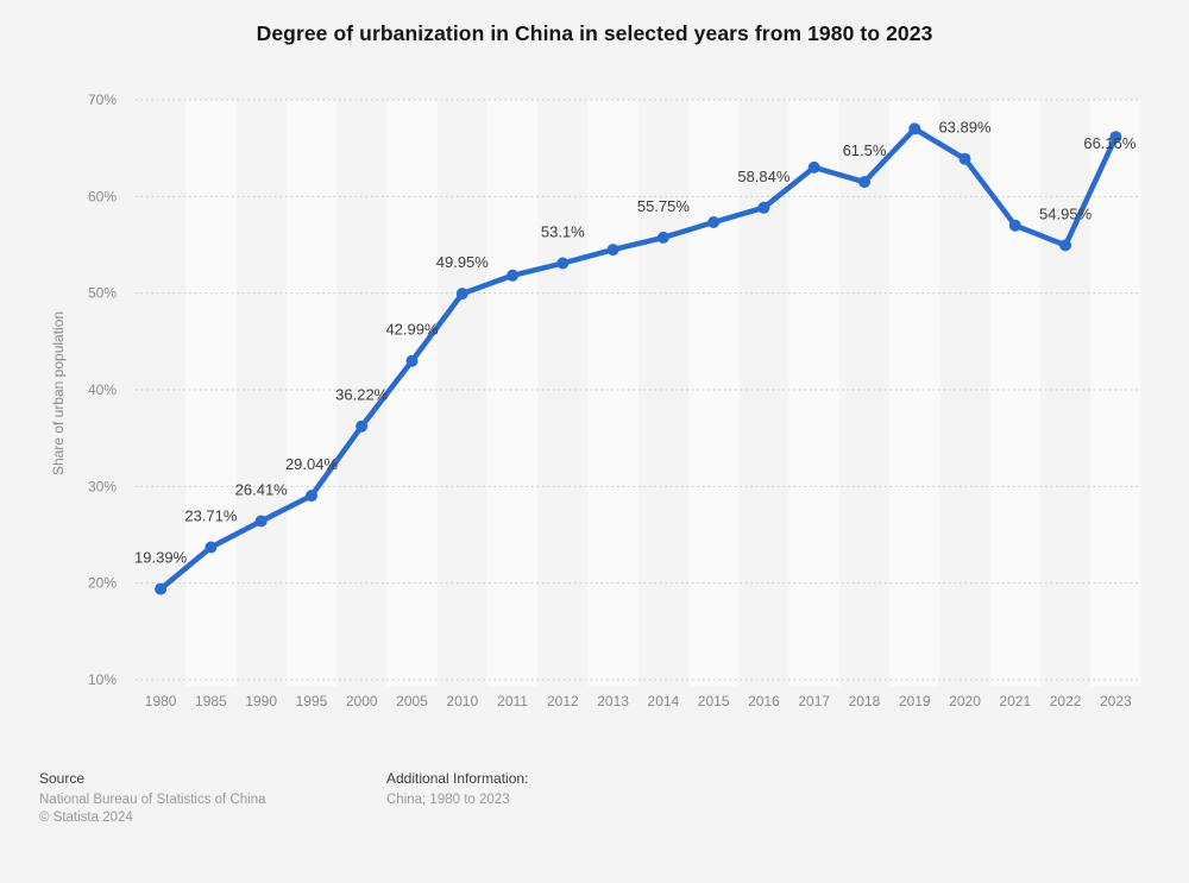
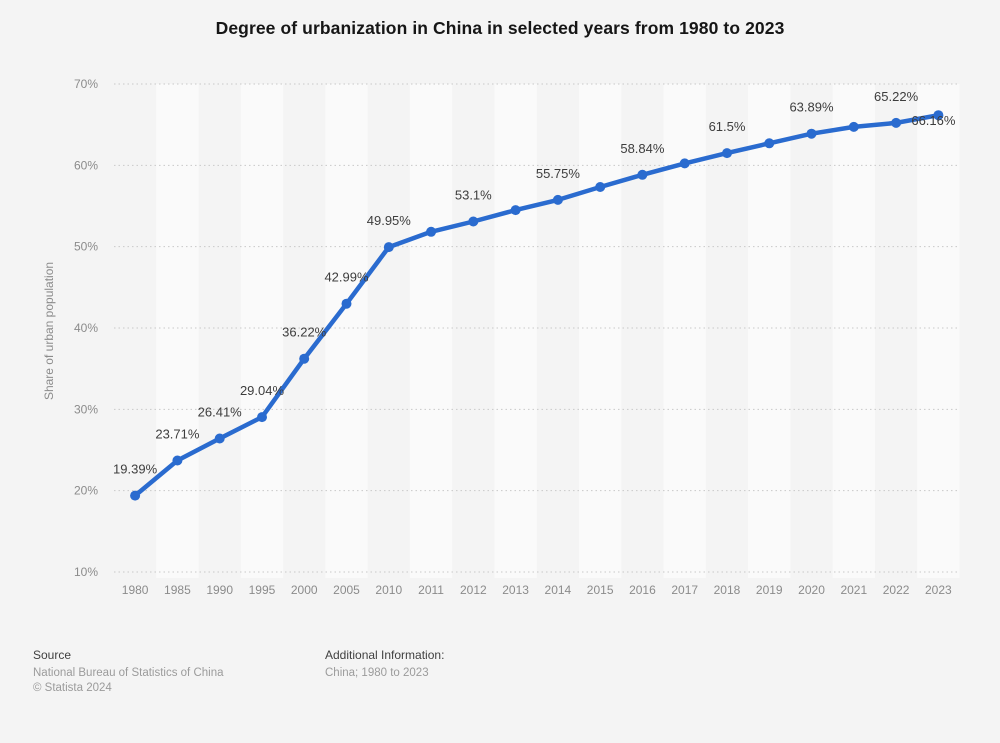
2017: 63% -> 60%
2019: 67% -> 63%
2021: 57% -> 65%
2022: 54.95% -> 65.22%
